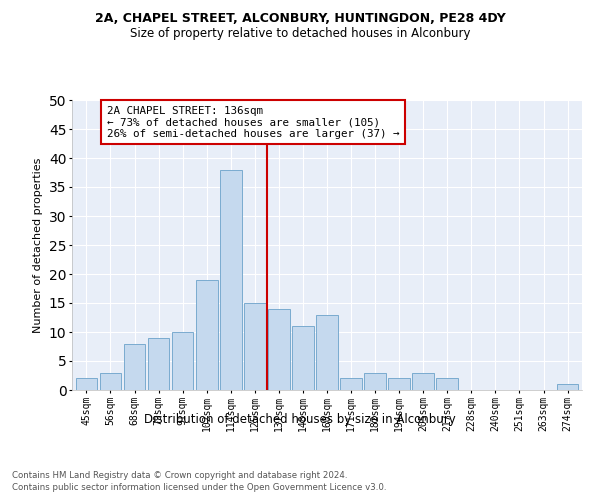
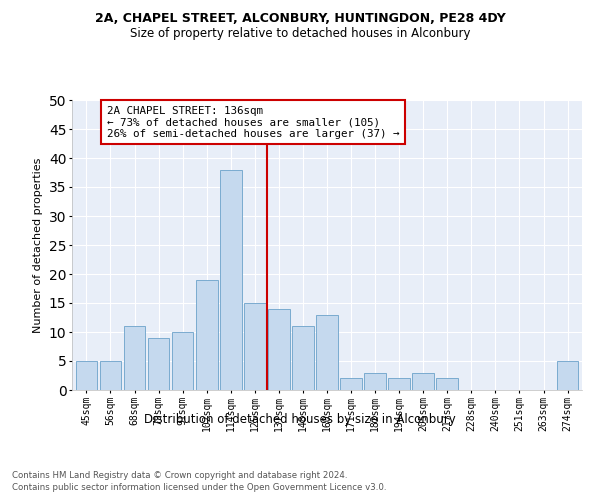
45sqm: 2 -> 5
56sqm: 3 -> 5
68sqm: 8 -> 11
274sqm: 1 -> 5
